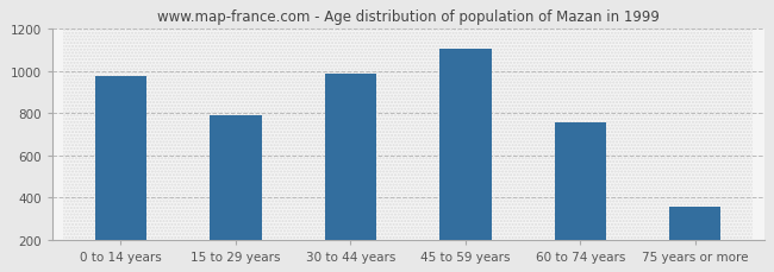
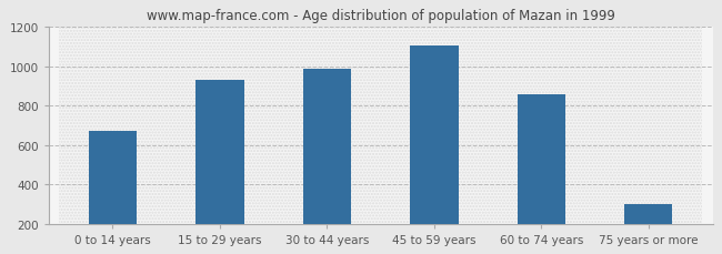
0 to 14 years: 980 -> 670
15 to 29 years: 790 -> 930
60 to 74 years: 760 -> 860
75 years or more: 360 -> 300
